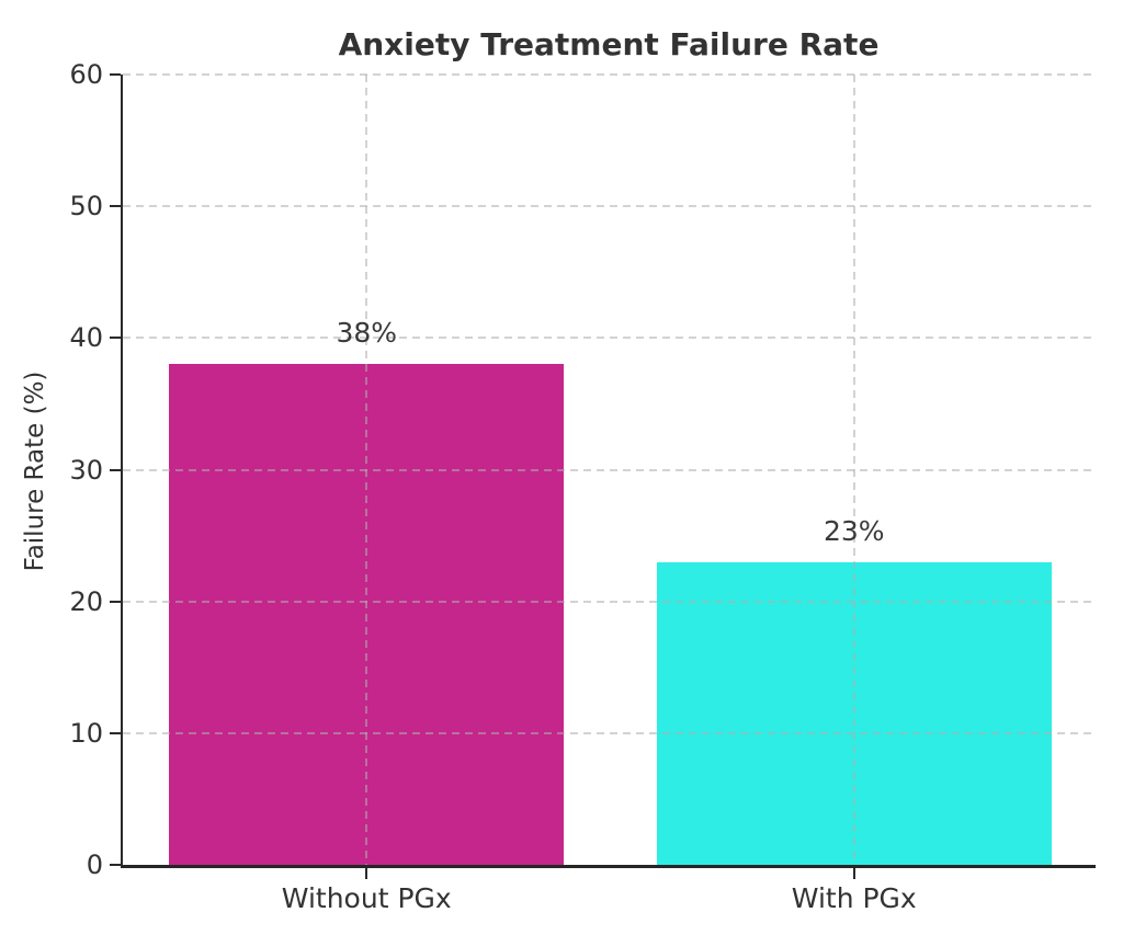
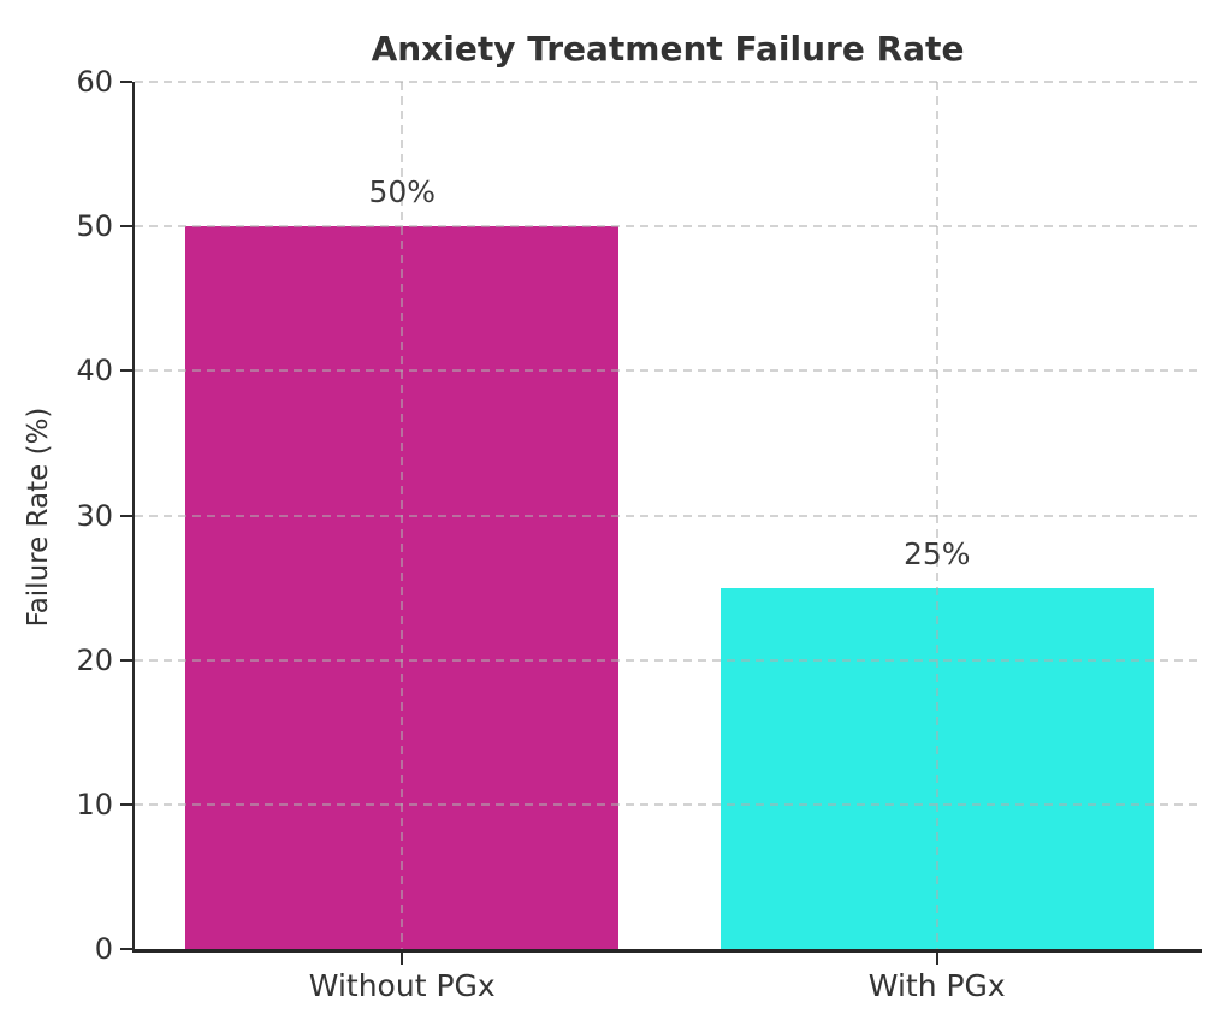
Without PGx: 38% -> 50%
With PGx: 23% -> 25%
